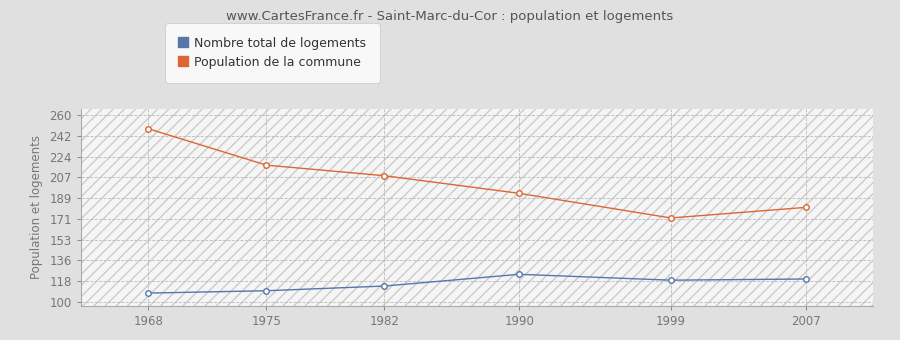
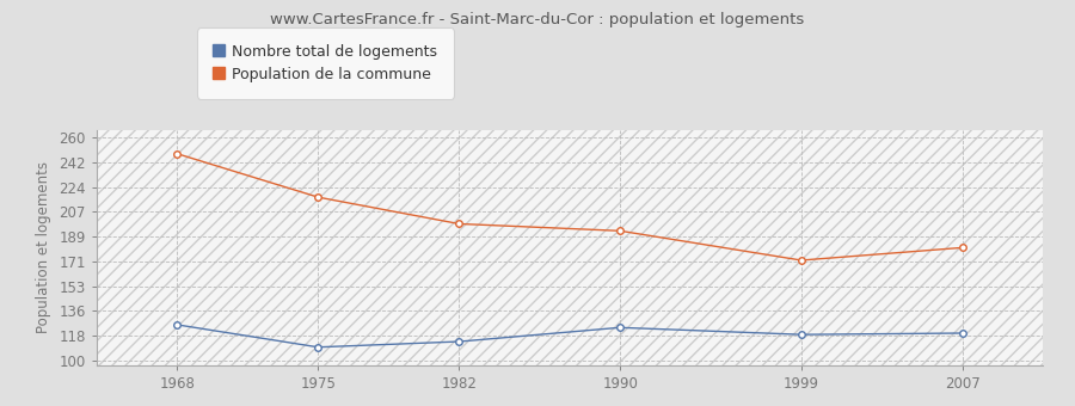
Nombre total de logements/1968: 108 -> 126
Population de la commune/1982: 208 -> 198
